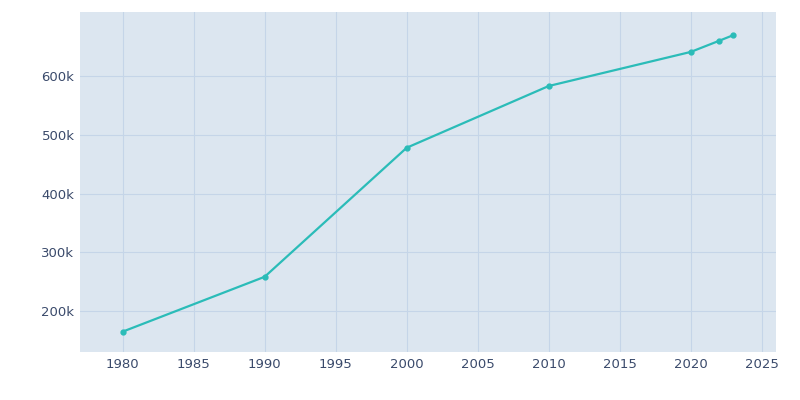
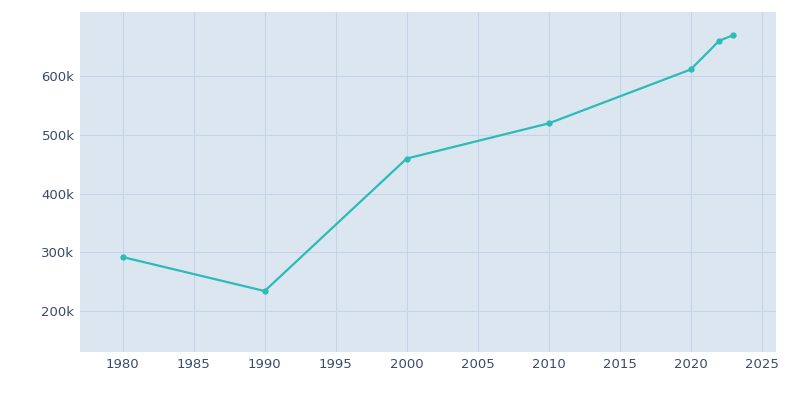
1980: 165k -> 292k
1990: 258k -> 234k
2000: 478k -> 460k
2010: 584k -> 520k
2020: 642k -> 612k
